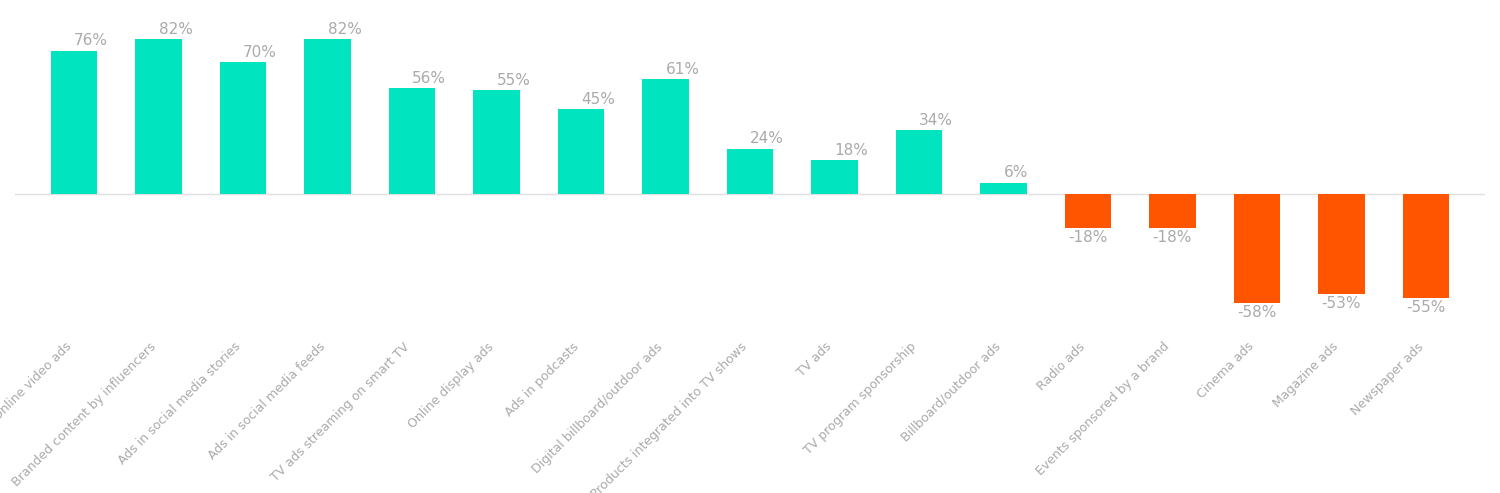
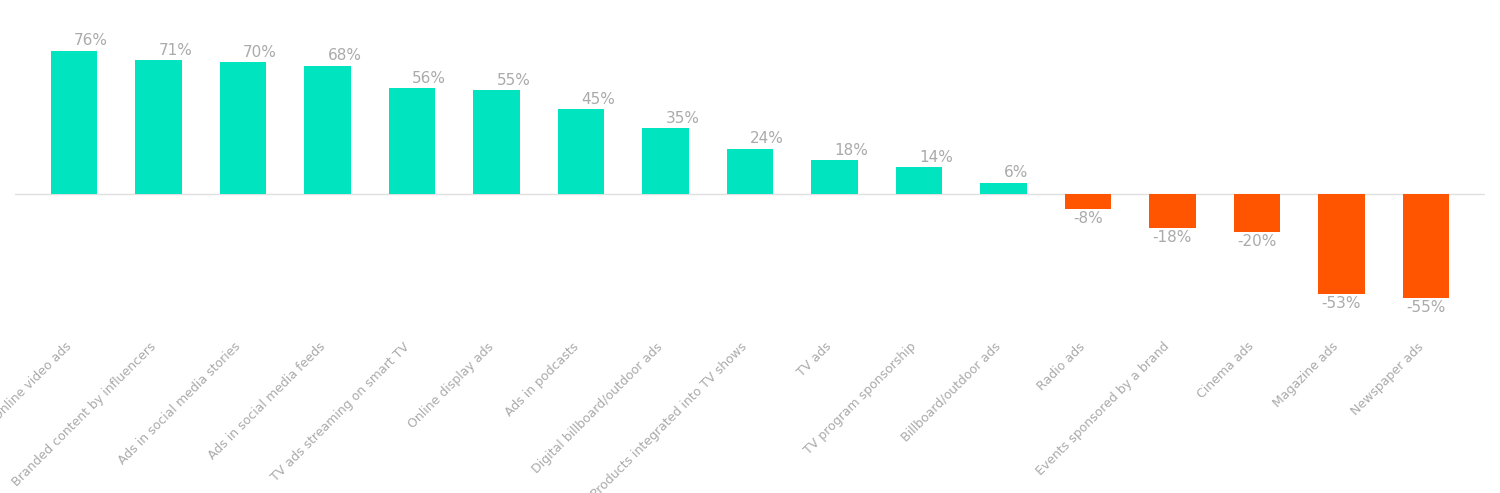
Branded content by influencers: 82% -> 71%
Ads in social media feeds: 82% -> 68%
Digital billboard/outdoor ads: 61% -> 35%
TV program sponsorship: 34% -> 14%
Radio ads: -18% -> -8%
Cinema ads: -58% -> -20%
